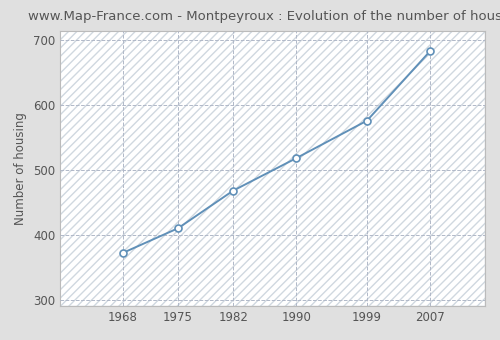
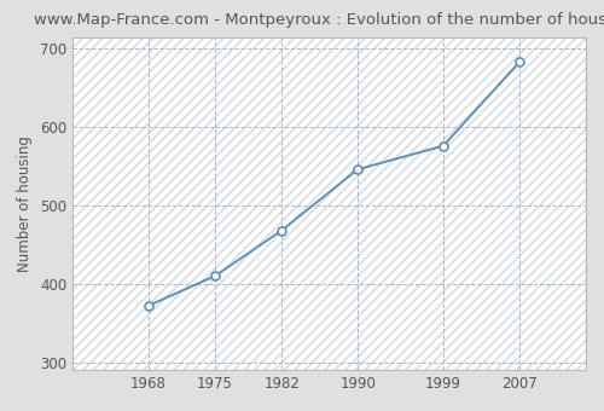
1990: 518 -> 546
